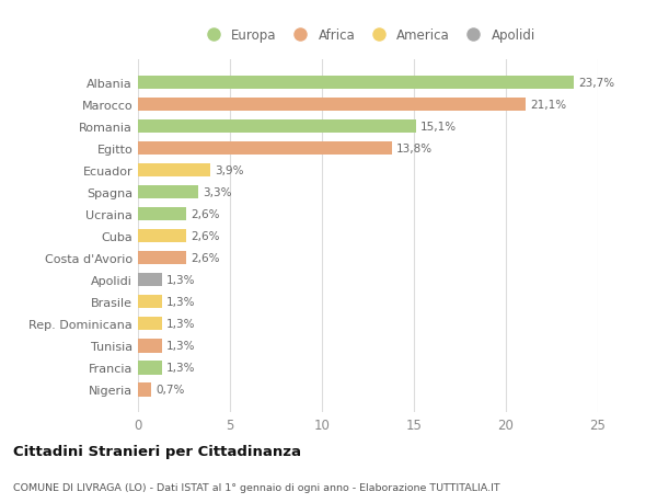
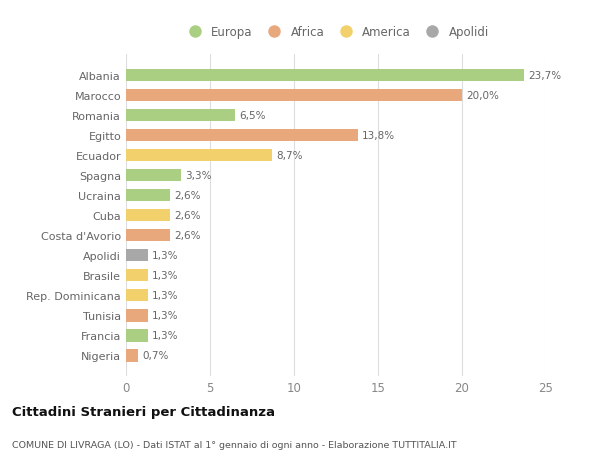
Marocco: 21,1% -> 20,0%
Romania: 15,1% -> 6,5%
Ecuador: 3,9% -> 8,7%
